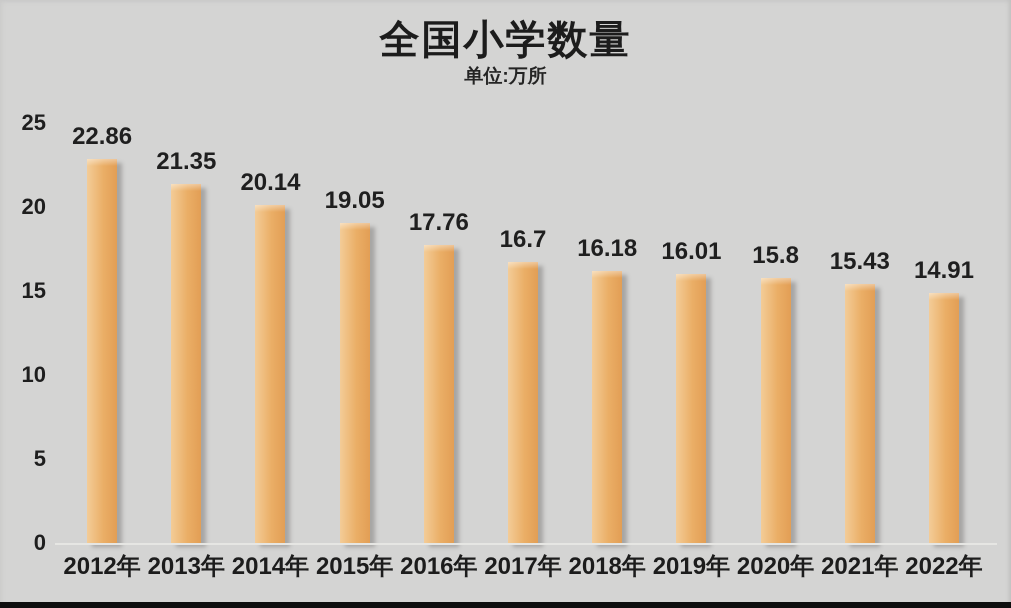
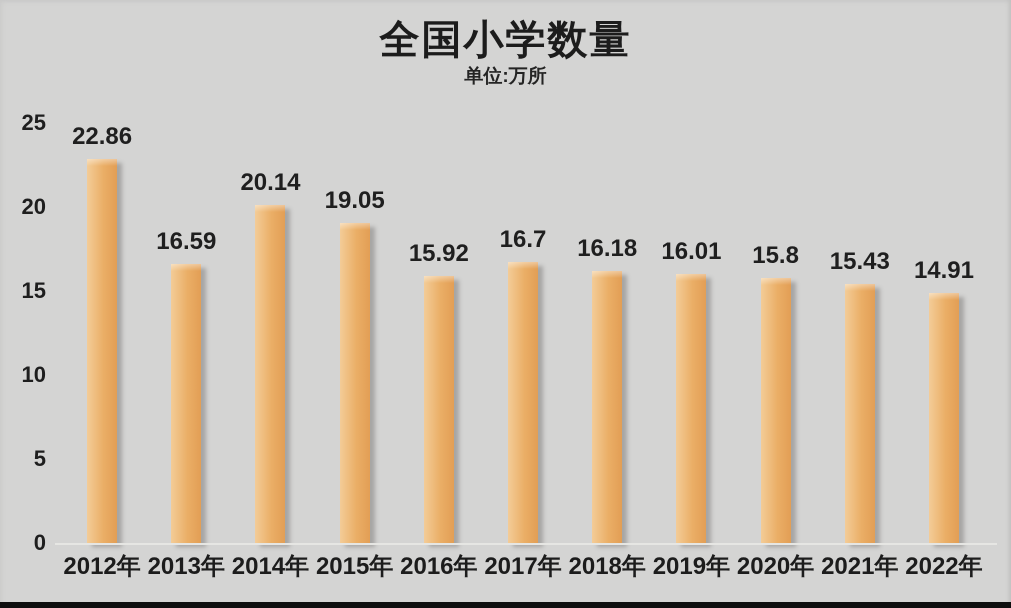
2013年: 21.35 -> 16.59
2016年: 17.76 -> 15.92
